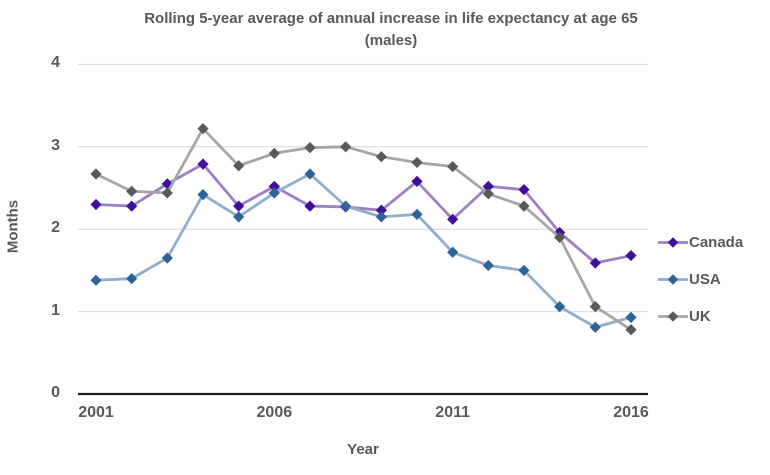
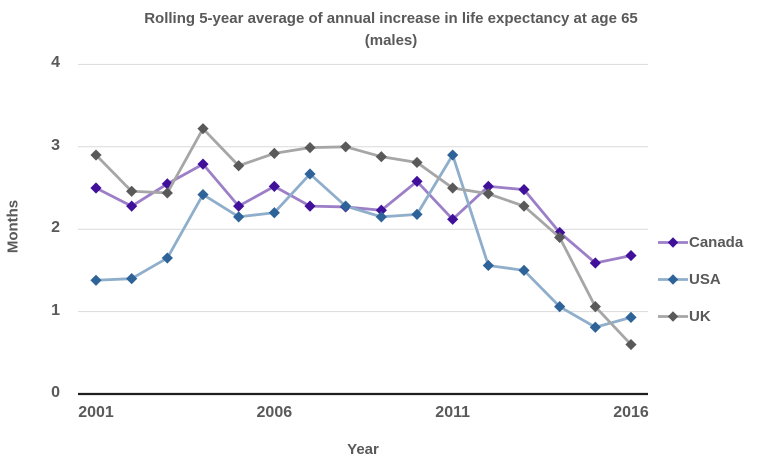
Canada/2001: 2.3 -> 2.5
UK/2001: 2.7 -> 2.9
USA/2006: 2.4 -> 2.2
USA/2011: 1.7 -> 2.9
UK/2011: 2.8 -> 2.5
UK/2016: 0.8 -> 0.6
